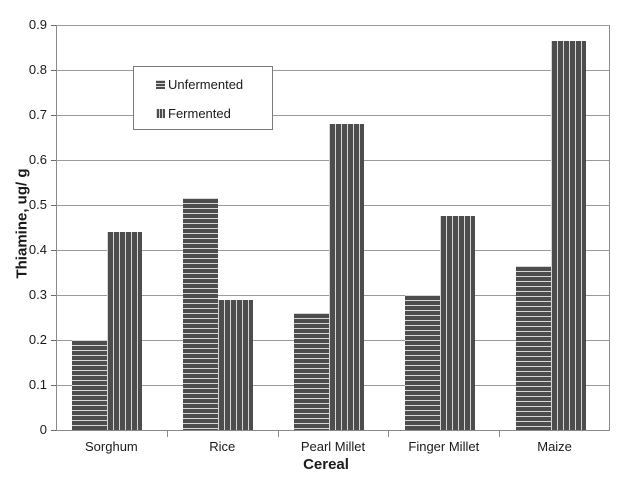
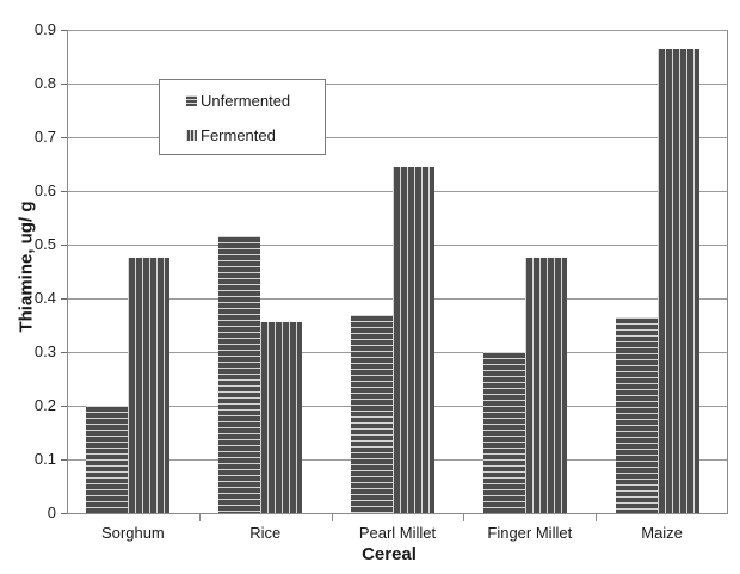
Fermented/Sorghum: 0.44 -> 0.47
Fermented/Rice: 0.29 -> 0.35
Unfermented/Pearl Millet: 0.26 -> 0.37
Fermented/Pearl Millet: 0.68 -> 0.65
